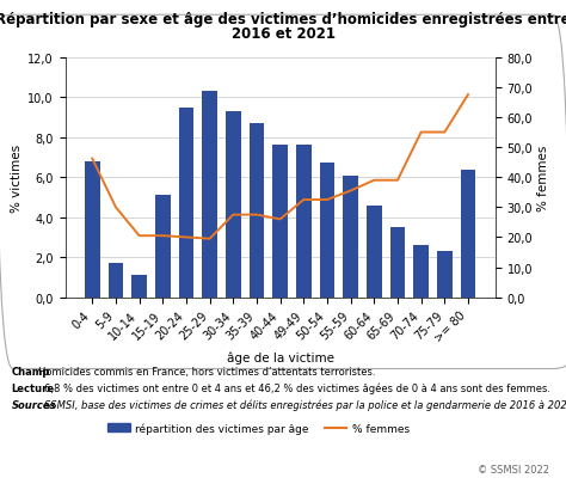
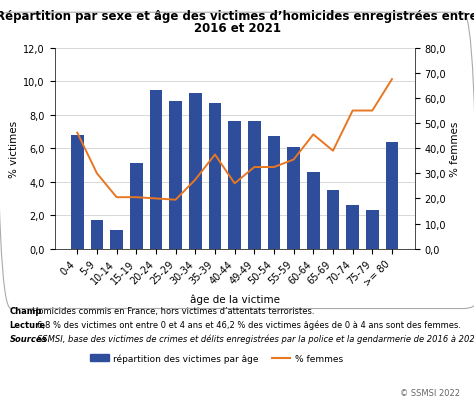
répartition des victimes par âge/25-29: 10,3 -> 8,8
% femmes/35-39: 27,5 -> 37,5
% femmes/60-64: 39,0 -> 45,5
